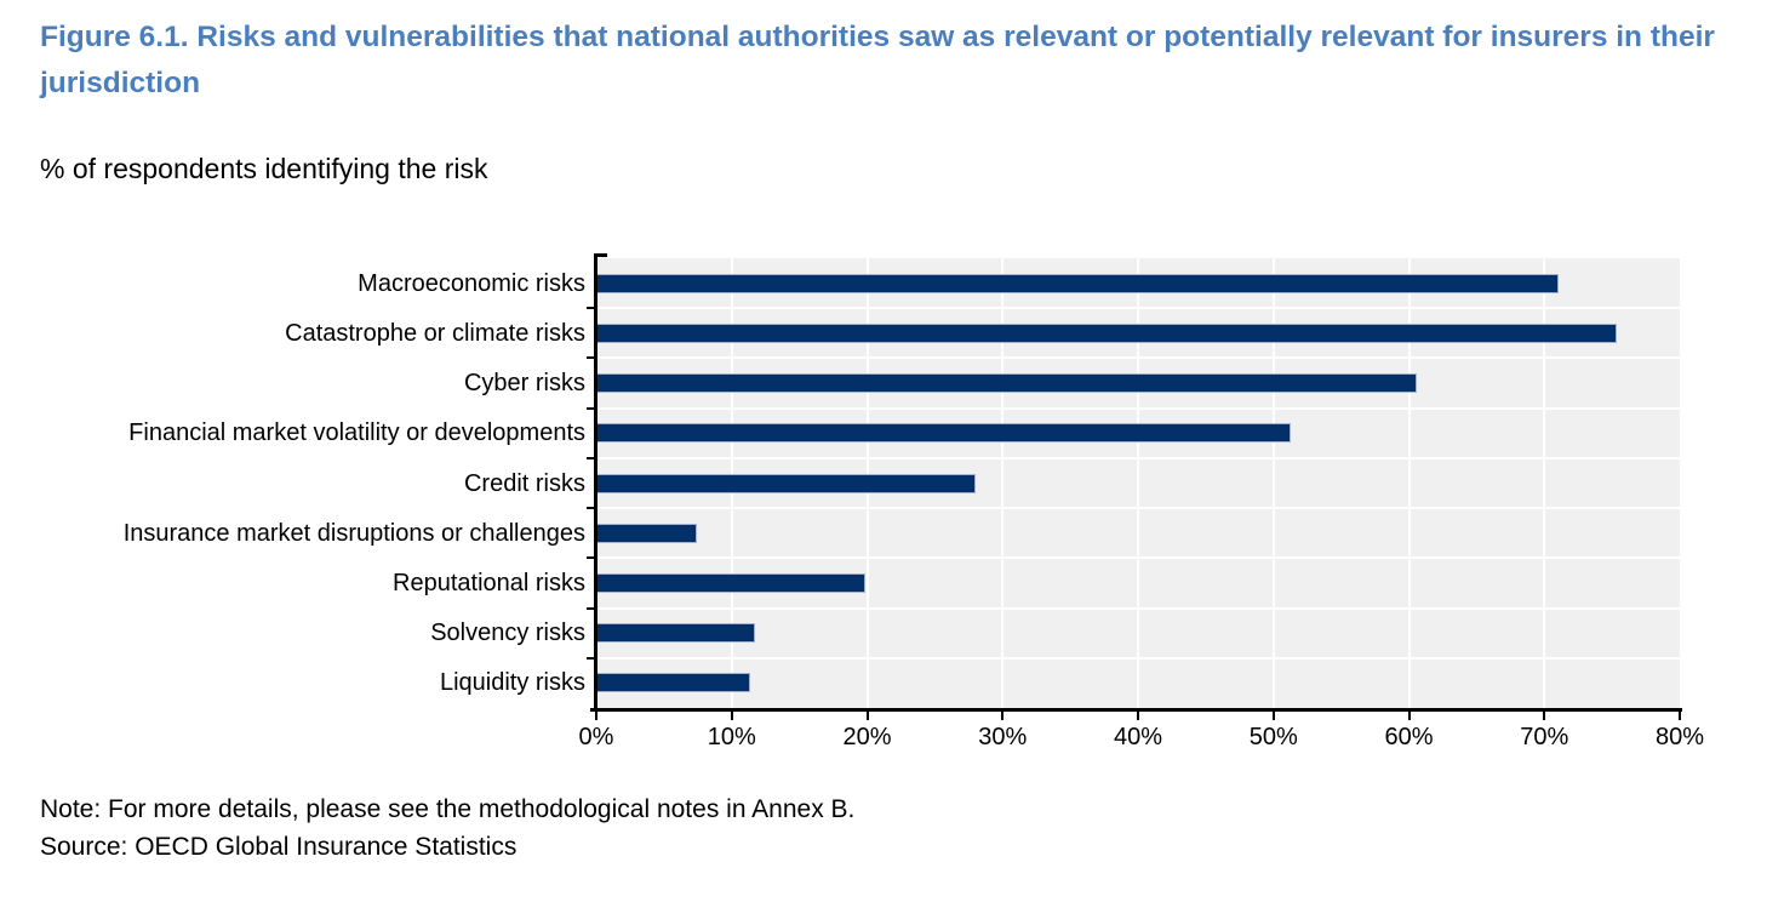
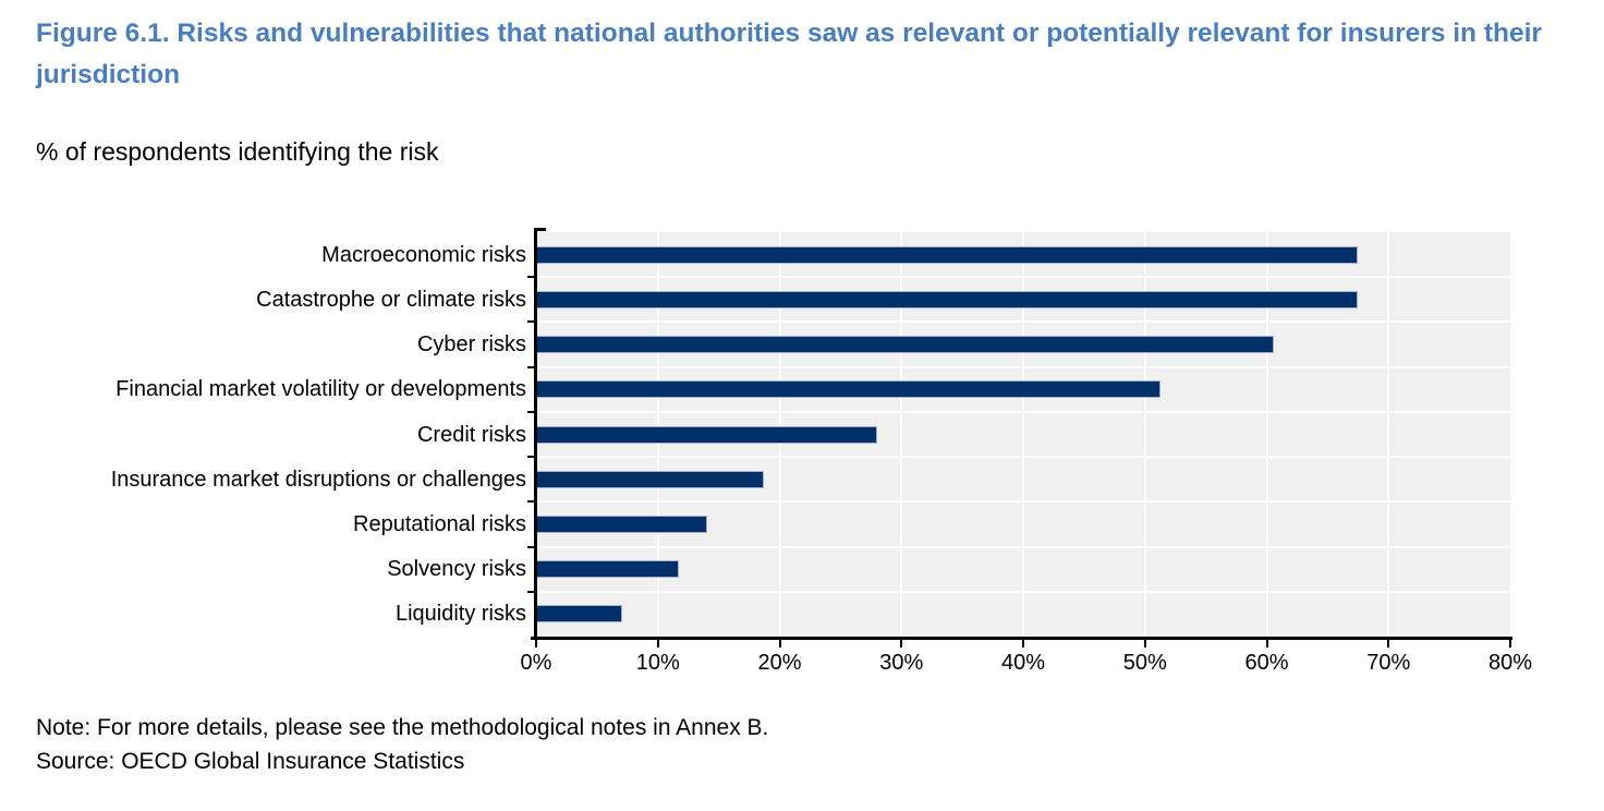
Macroeconomic risks: 71.0% -> 67.4%
Catastrophe or climate risks: 75.3% -> 67.4%
Insurance market disruptions or challenges: 7.3% -> 18.6%
Reputational risks: 19.8% -> 14.0%
Liquidity risks: 11.3% -> 7.0%
